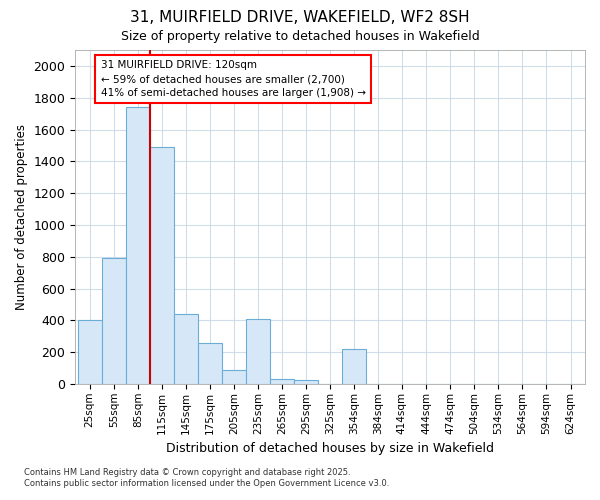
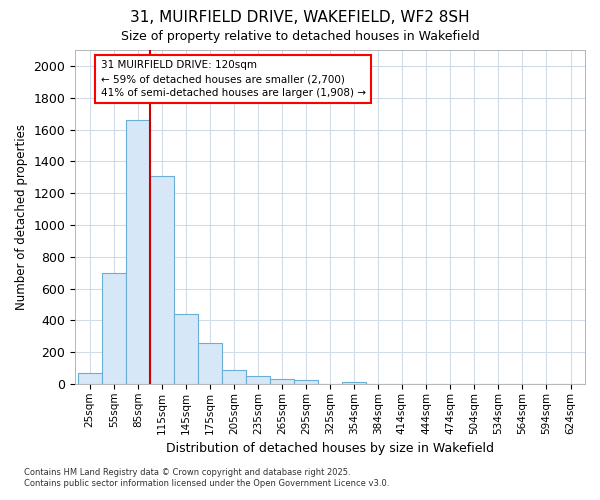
25sqm: 400 -> 70
55sqm: 790 -> 700
85sqm: 1740 -> 1660
115sqm: 1490 -> 1310
235sqm: 410 -> 50
354sqm: 220 -> 20
